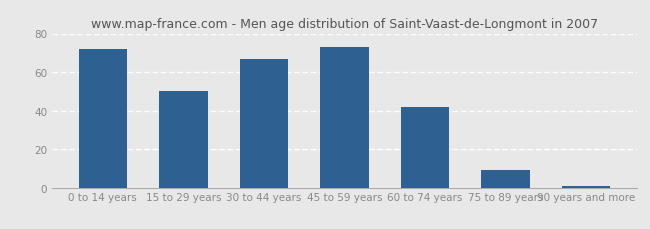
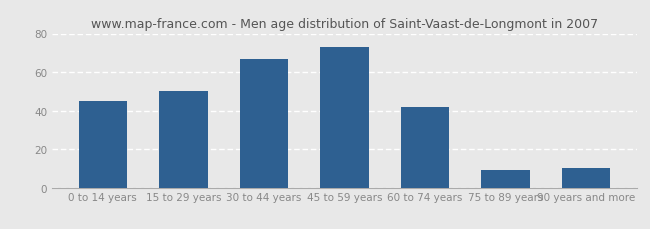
0 to 14 years: 72 -> 45
90 years and more: 1 -> 10
